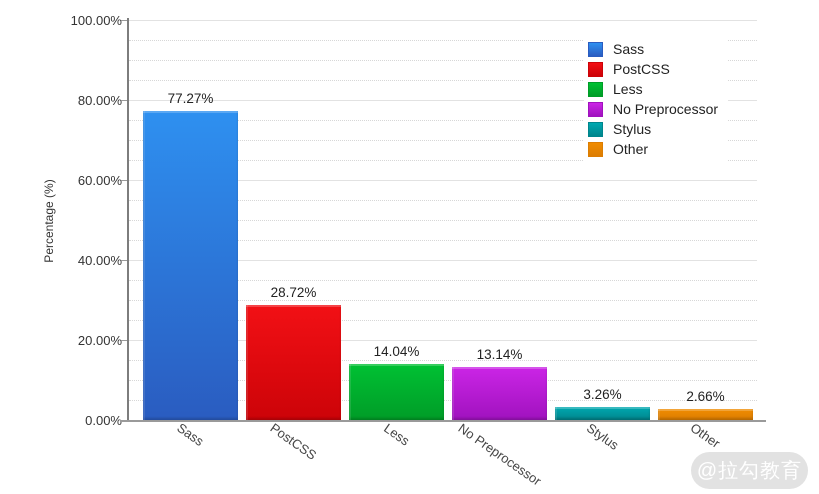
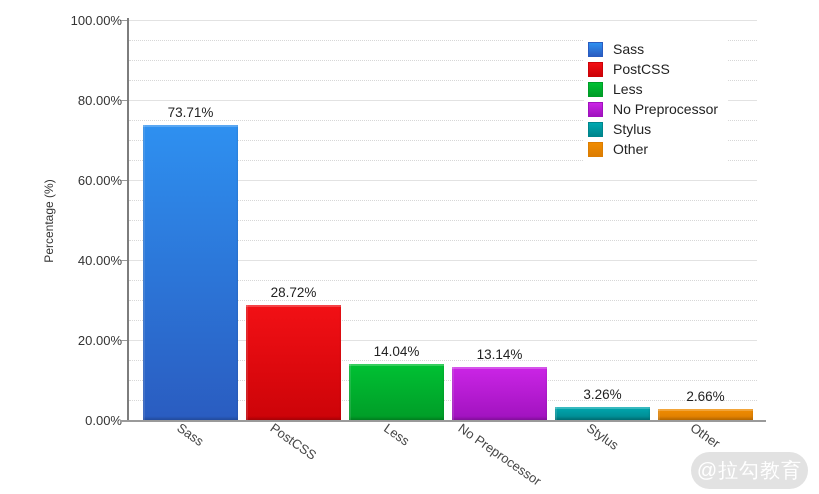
Sass: 77.27% -> 73.71%
